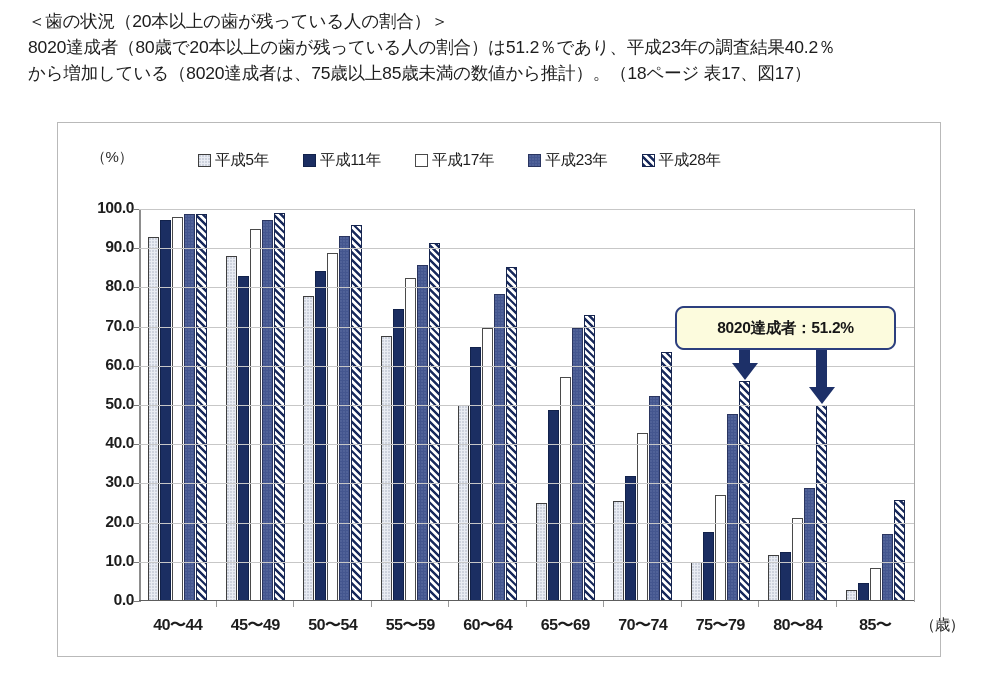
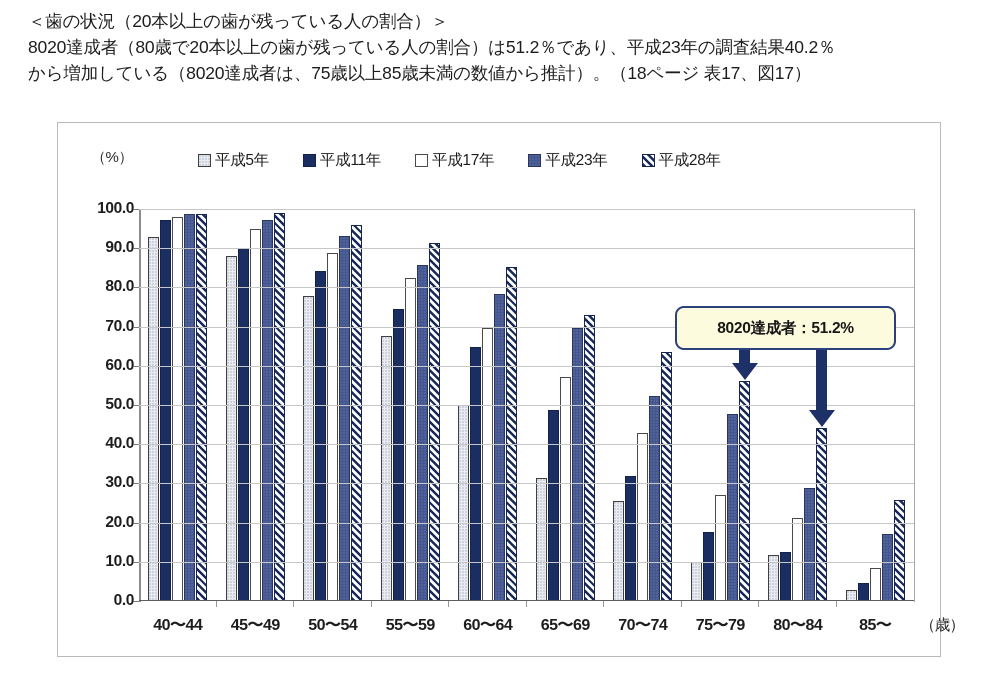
平成11年/45〜49: 83 -> 90
平成5年/65〜69: 25 -> 31
平成28年/80〜84: 50 -> 44
